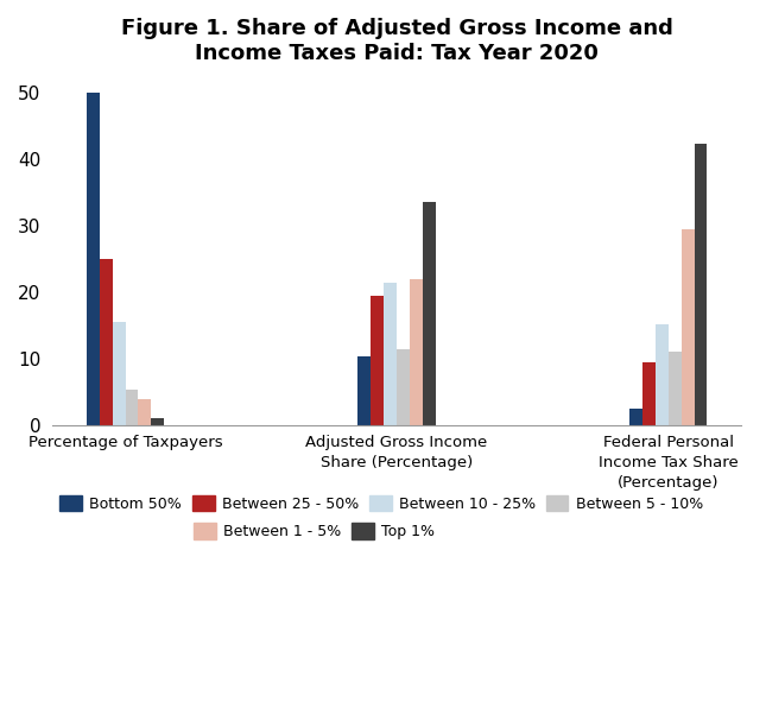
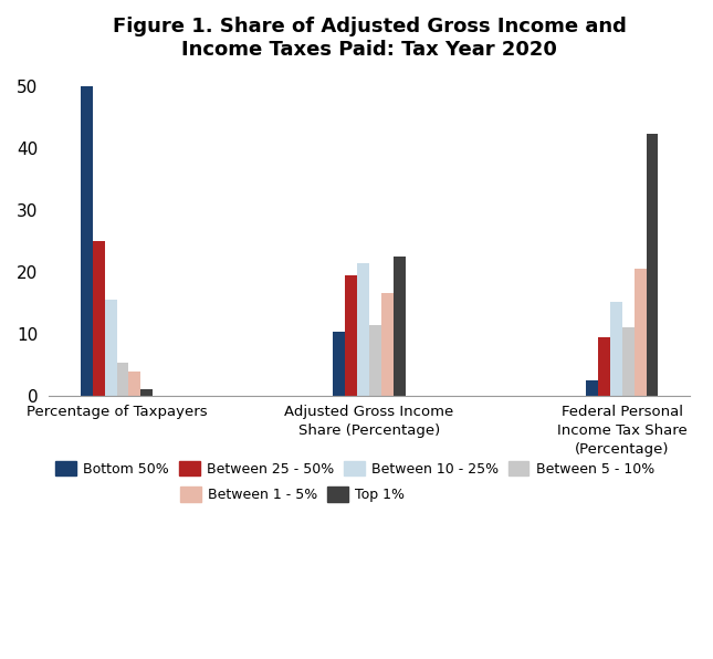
Between 1 - 5%/Adjusted Gross Income Share (Percentage): 22.0 -> 16.5
Top 1%/Adjusted Gross Income Share (Percentage): 33.6 -> 22.4
Between 1 - 5%/Federal Personal Income Tax Share (Percentage): 29.4 -> 20.6
